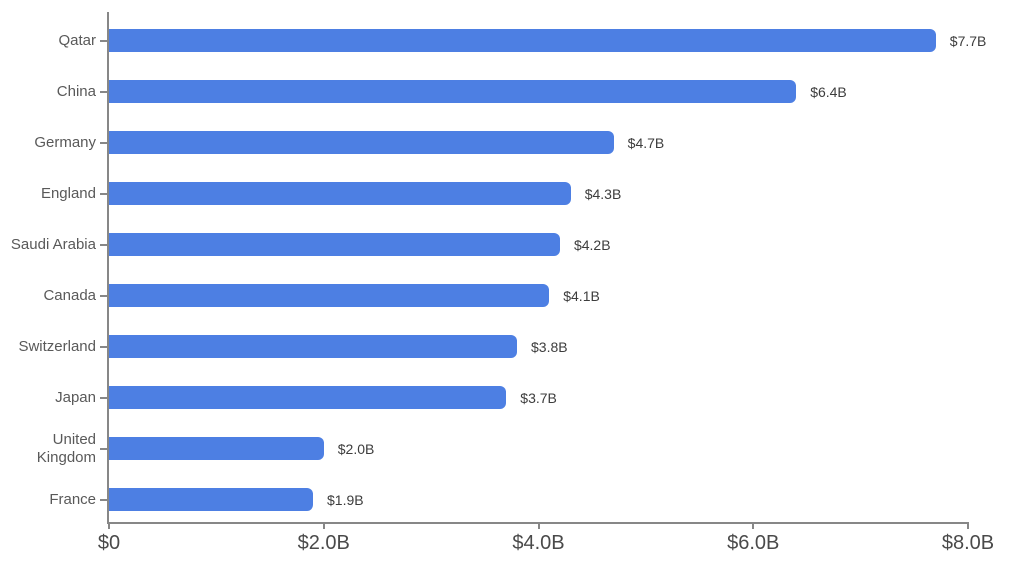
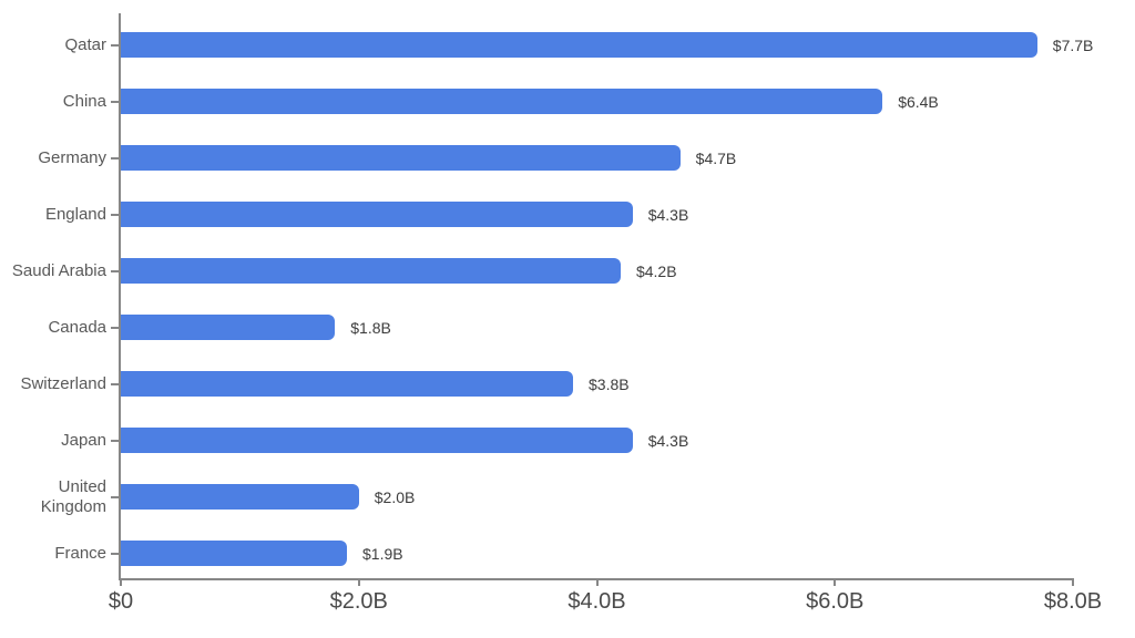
Canada: $4.1B -> $1.8B
Japan: $3.7B -> $4.3B
